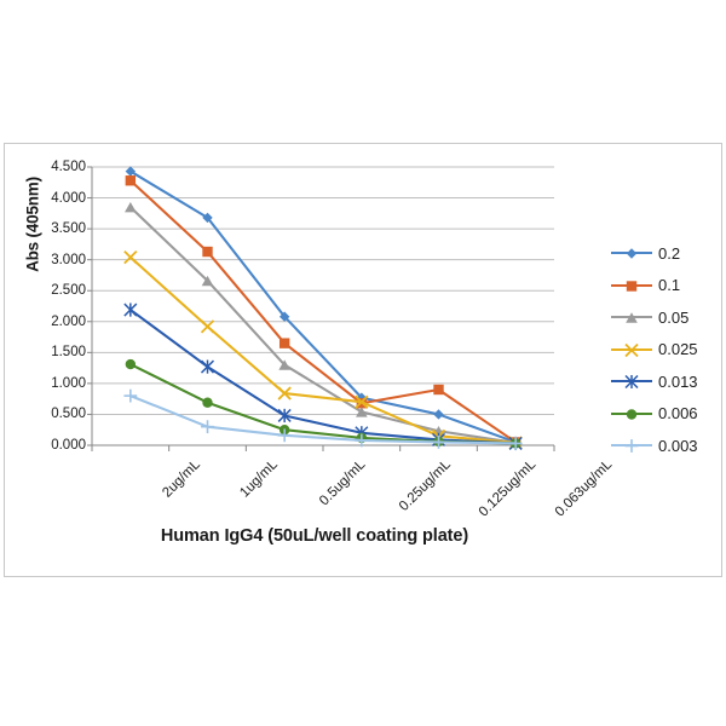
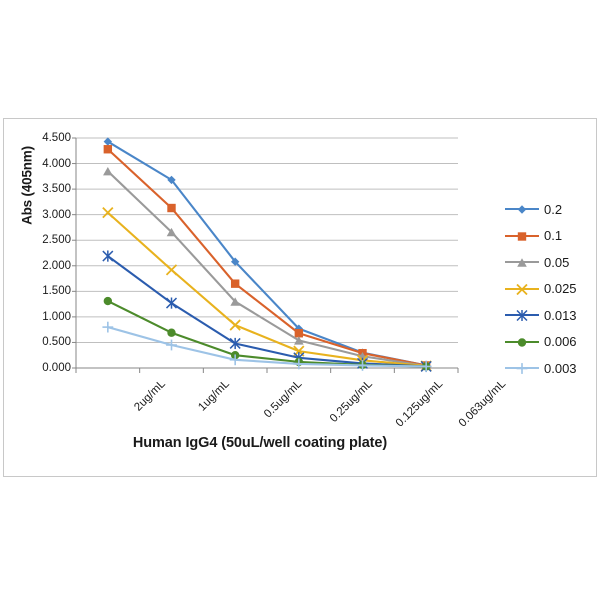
0.003/1ug/mL: 0.3 -> 0.5
0.025/0.25ug/mL: 0.7 -> 0.3
0.2/0.125ug/mL: 0.5 -> 0.3
0.1/0.125ug/mL: 0.9 -> 0.3
